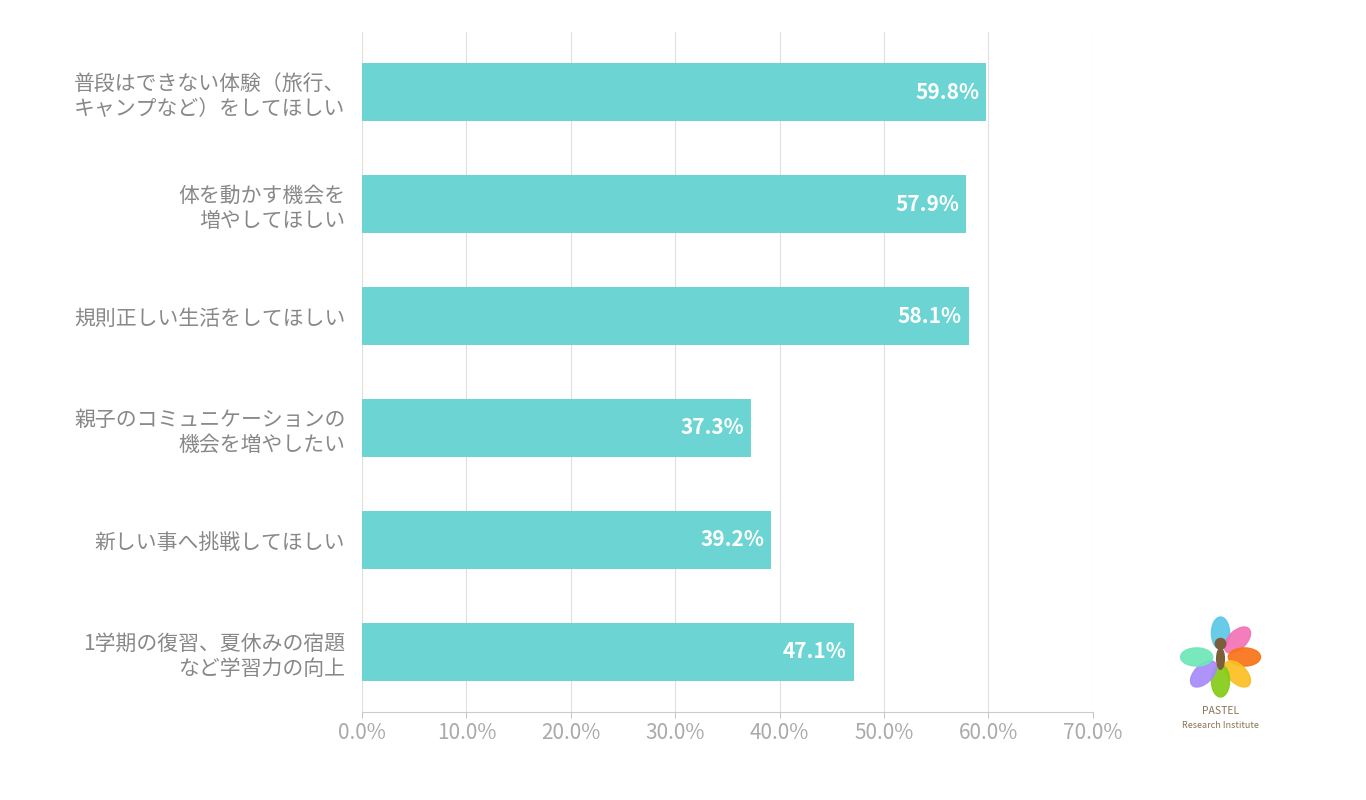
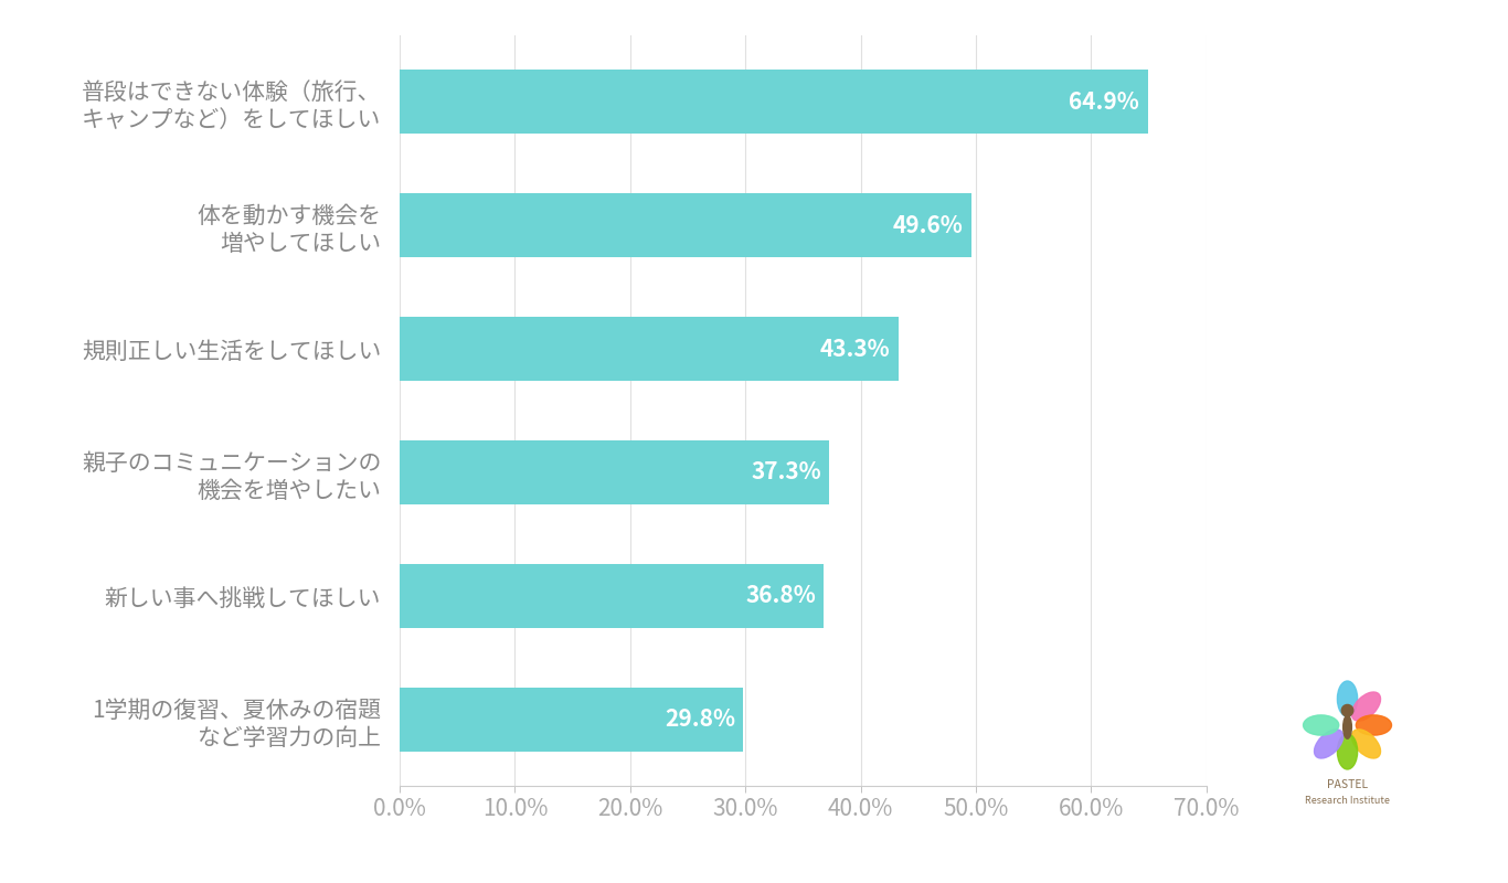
普段はできない体験（旅行、 キャンプなど）をしてほしい: 59.8% -> 64.9%
体を動かす機会を 増やしてほしい: 57.9% -> 49.6%
規則正しい生活をしてほしい: 58.1% -> 43.3%
新しい事へ挑戦してほしい: 39.2% -> 36.8%
1学期の復習、夏休みの宿題 など学習力の向上: 47.1% -> 29.8%
